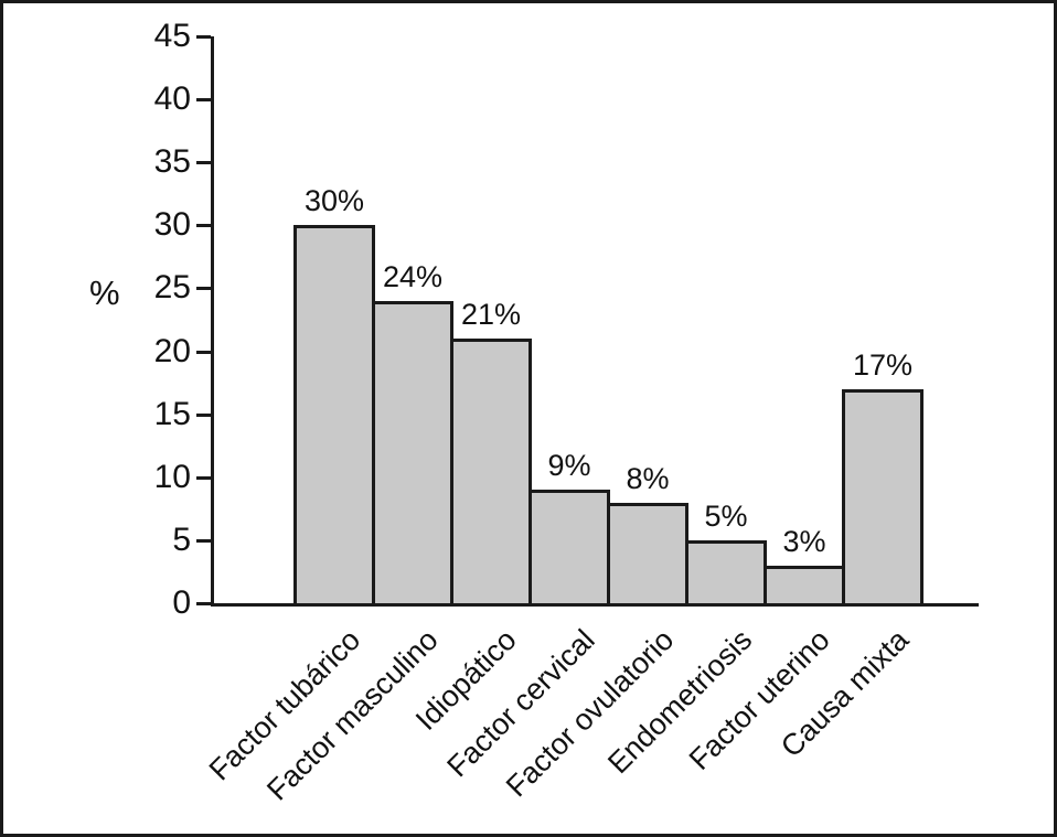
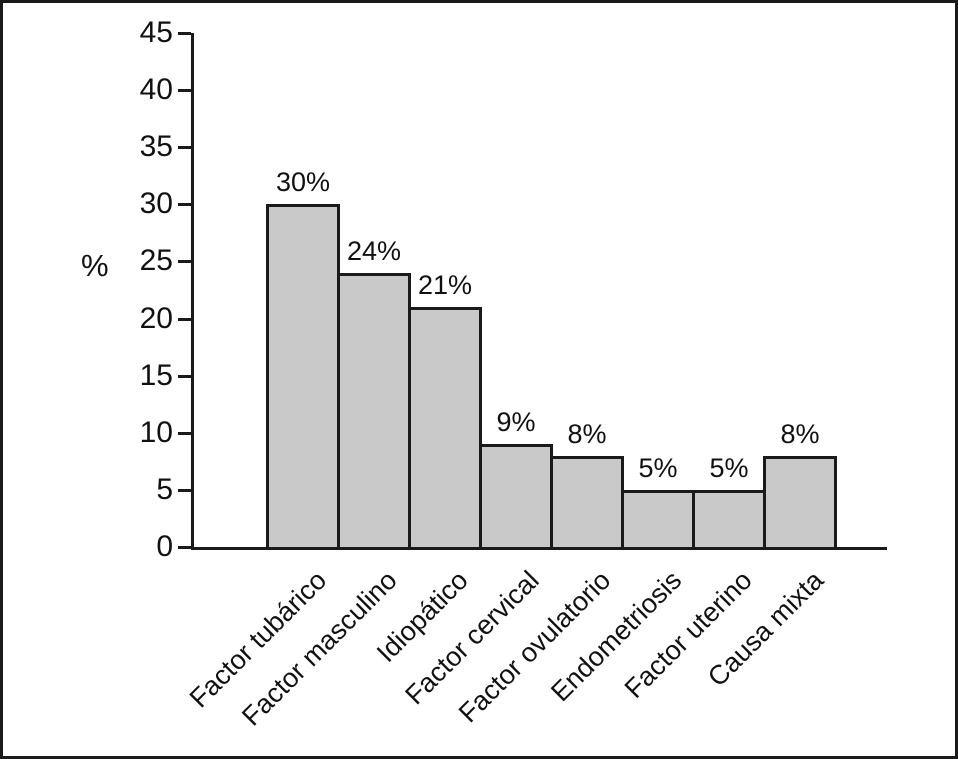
Factor uterino: 3% -> 5%
Causa mixta: 17% -> 8%
